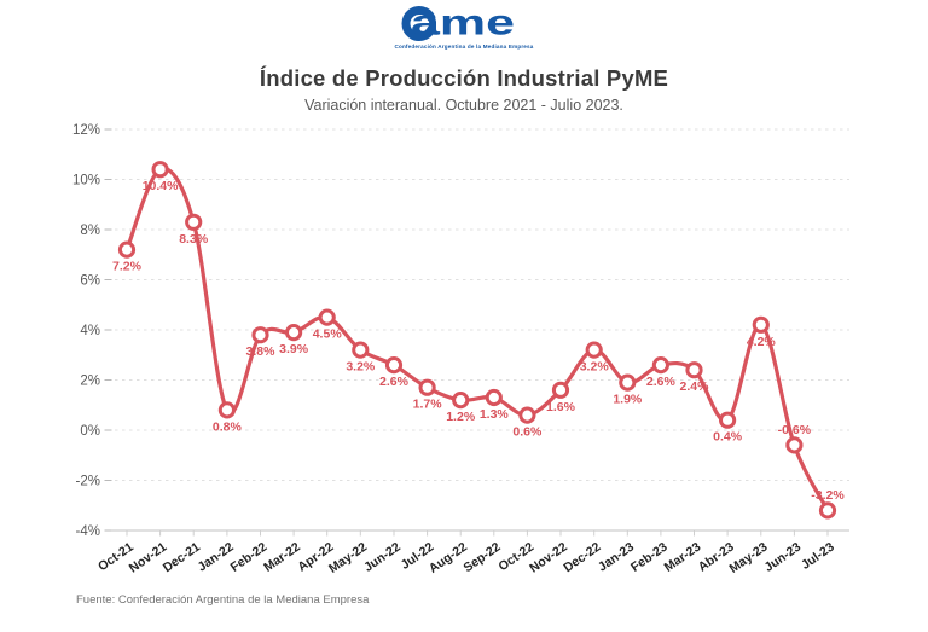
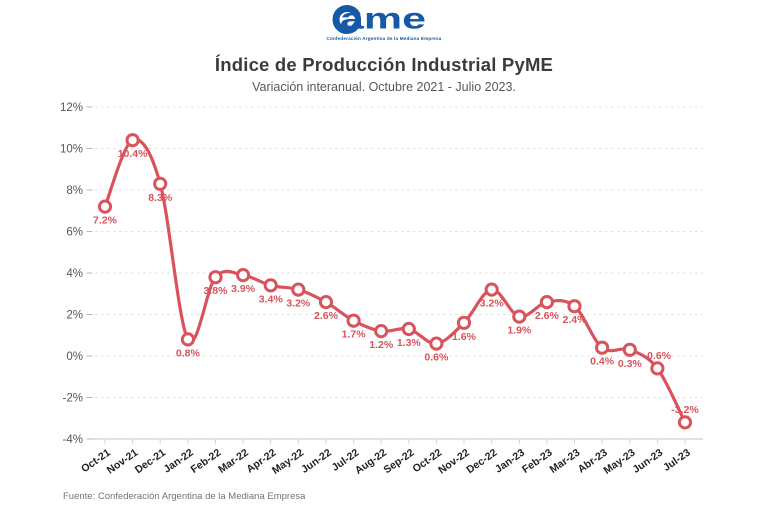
Apr-22: 4.5% -> 3.4%
May-23: 4.2% -> 0.3%
